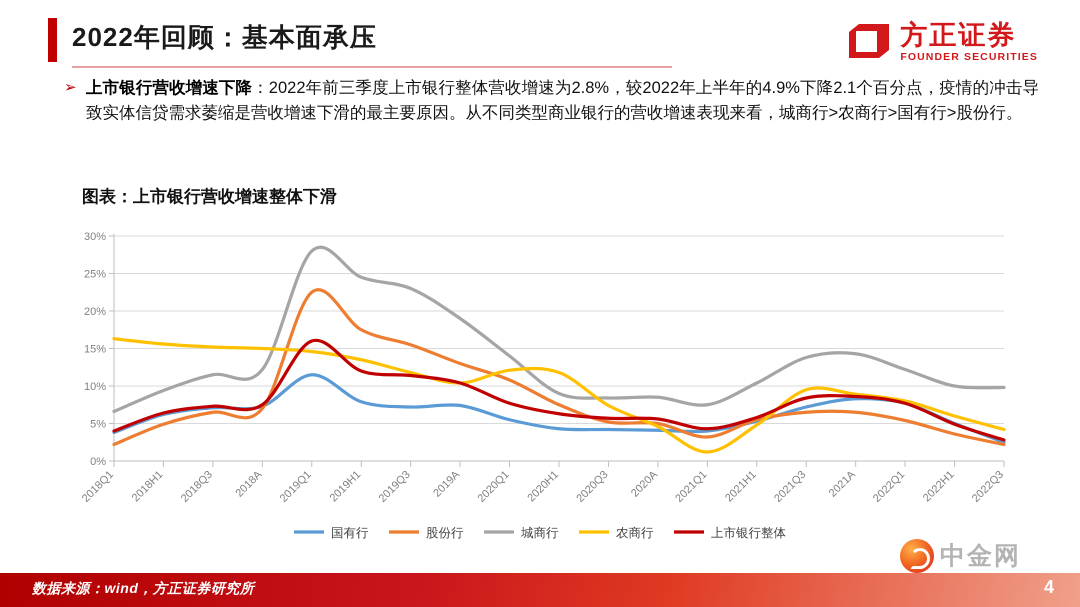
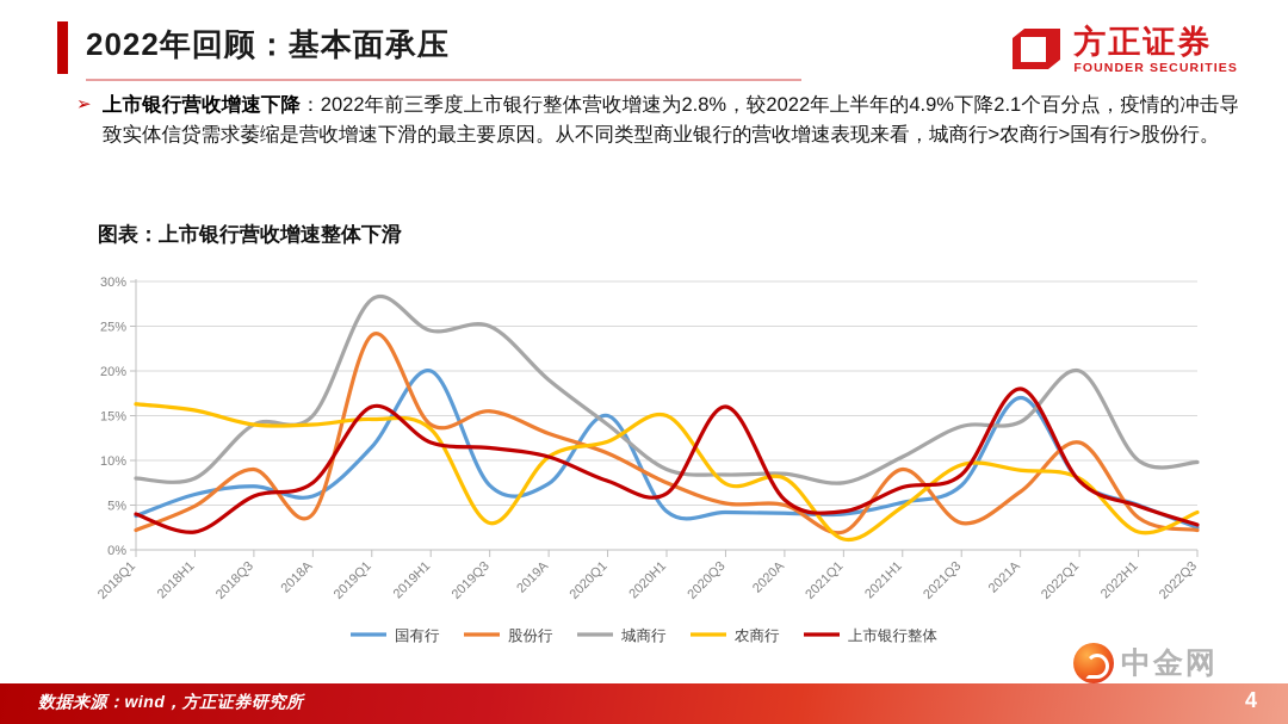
城商行/2018Q1: 7% -> 8%
城商行/2018H1: 9% -> 8%
上市银行整体/2018H1: 6% -> 2%
股份行/2018Q3: 6% -> 9%
城商行/2018Q3: 12% -> 14%
农商行/2018Q3: 15% -> 14%
上市银行整体/2018Q3: 7% -> 6%
国有行/2018A: 7% -> 6%
股份行/2018A: 7% -> 4%
城商行/2018A: 12% -> 15%
农商行/2018A: 15% -> 14%
股份行/2019Q1: 22% -> 24%
国有行/2019H1: 8% -> 20%
股份行/2019H1: 18% -> 14%
城商行/2019Q3: 23% -> 25%
农商行/2019Q3: 12% -> 3%
国有行/2020Q1: 6% -> 15%
农商行/2020H1: 12% -> 15%
上市银行整体/2020Q3: 6% -> 16%
农商行/2020A: 5% -> 8%
股份行/2021Q1: 3% -> 2%
股份行/2021H1: 6% -> 9%
上市银行整体/2021H1: 6% -> 7%
股份行/2021Q3: 6% -> 3%
国有行/2021A: 8% -> 17%
上市银行整体/2021A: 9% -> 18%
股份行/2022Q1: 5% -> 12%
城商行/2022Q1: 12% -> 20%
农商行/2022H1: 6% -> 2%
